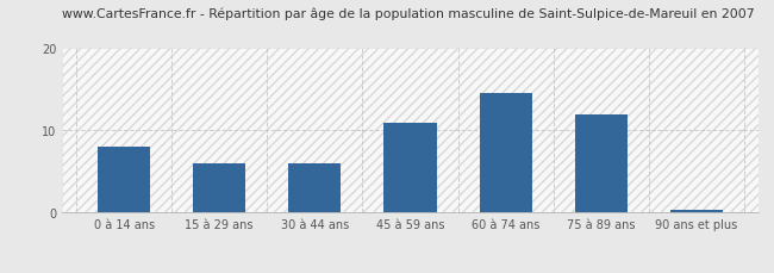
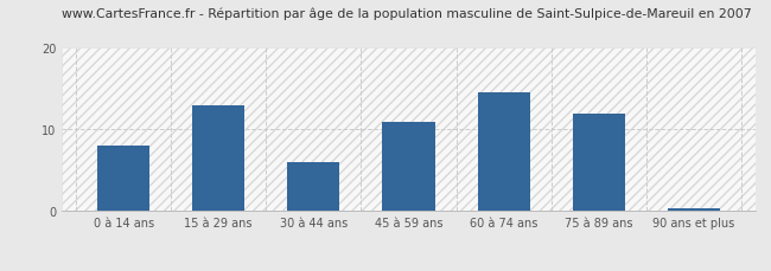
15 à 29 ans: 6.0 -> 13.0
